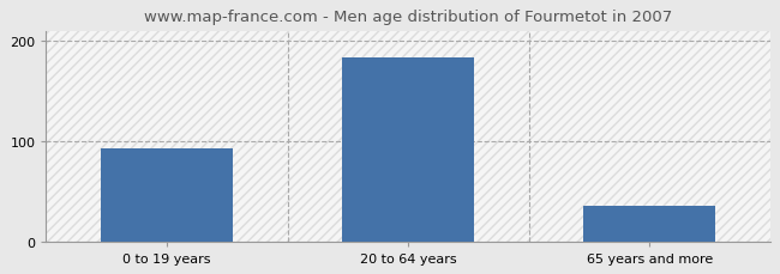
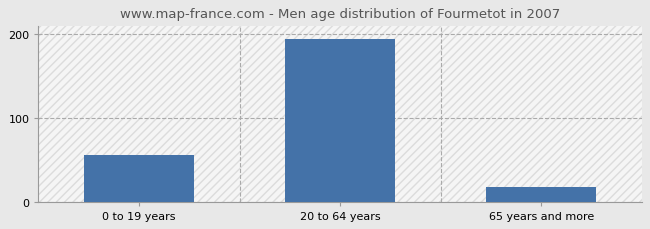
0 to 19 years: 93 -> 56
20 to 64 years: 183 -> 194
65 years and more: 35 -> 18
